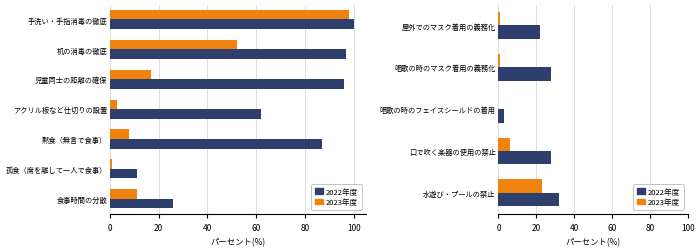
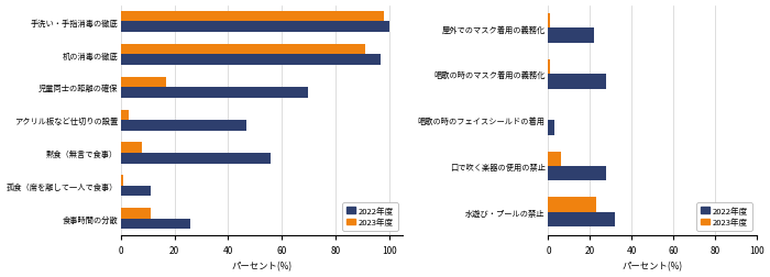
2023年度/机の消毒の徹底: 52 -> 91
2022年度/児童同士の距離の確保: 96 -> 70
2022年度/アクリル板など仕切りの設置: 62 -> 47
2022年度/黙食（無言で食事）: 87 -> 56
